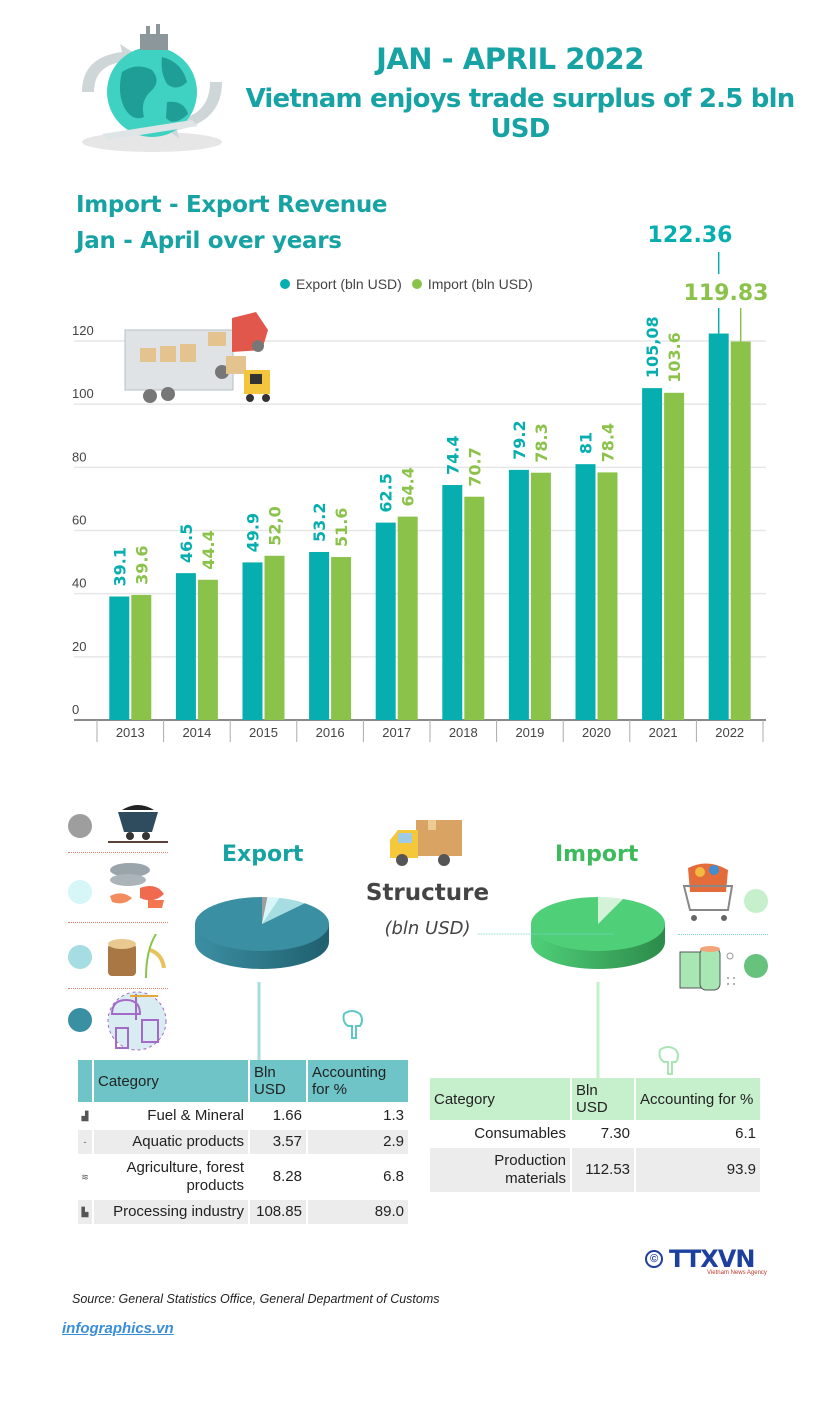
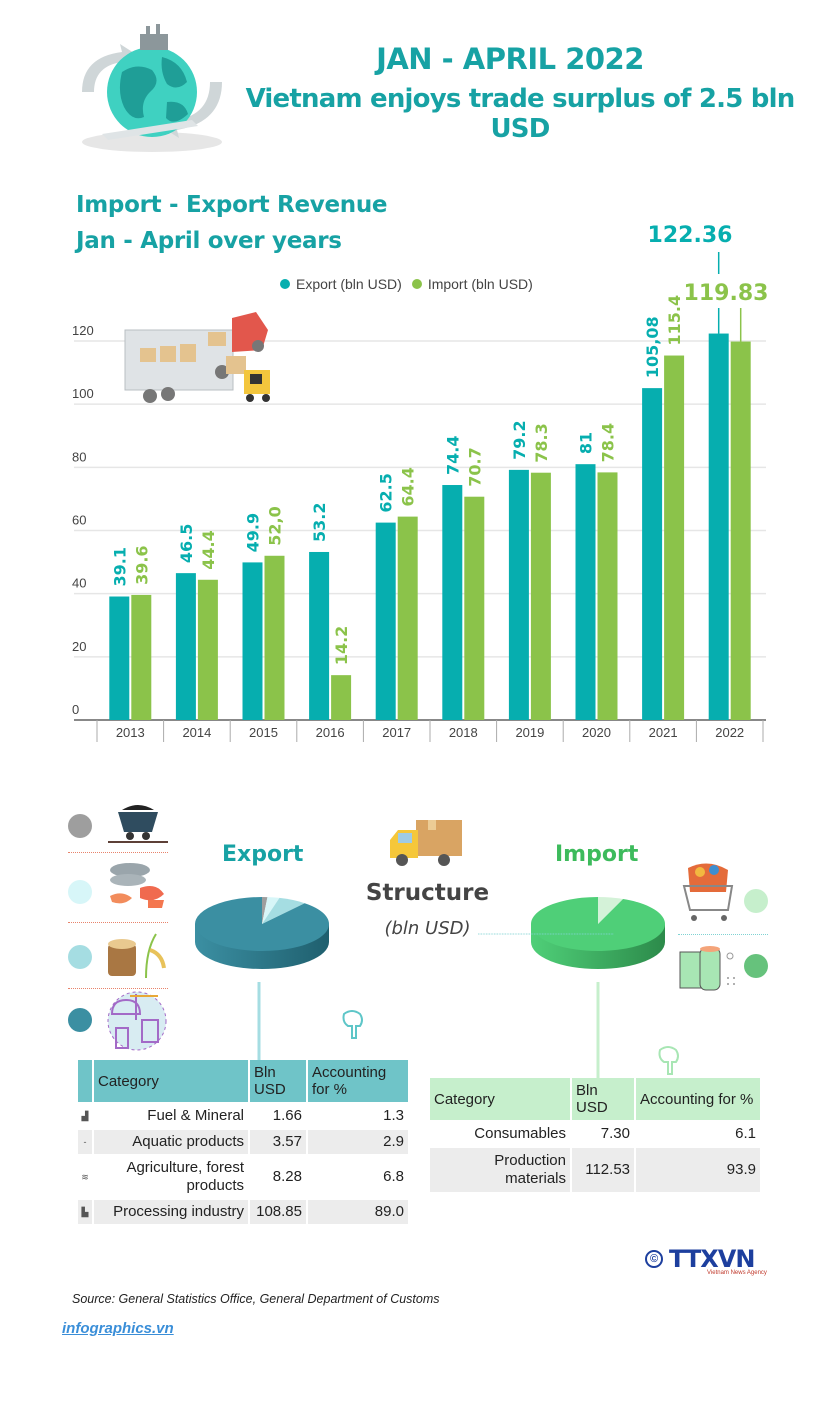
Import (bln USD)/2016: 51.6 -> 14.2
Import (bln USD)/2021: 103.6 -> 115.4
